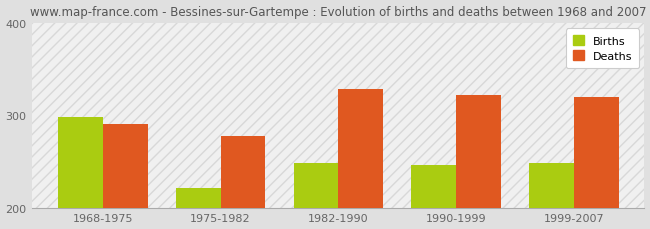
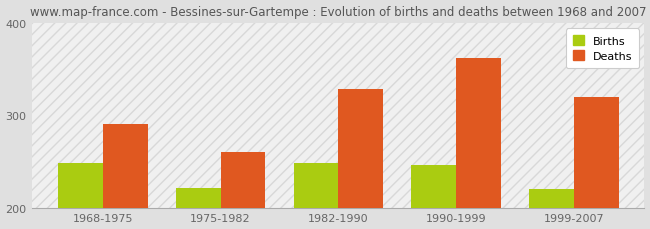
Births/1968-1975: 298 -> 248
Deaths/1975-1982: 278 -> 260
Deaths/1990-1999: 322 -> 362
Births/1999-2007: 248 -> 220
